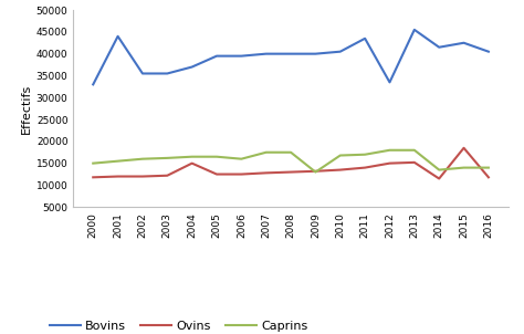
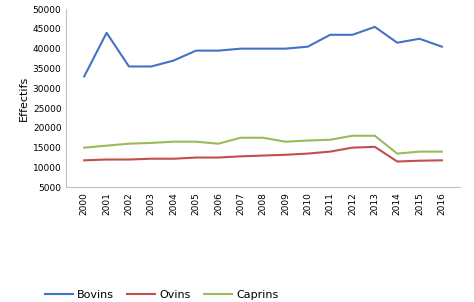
Ovins/2004: 15000 -> 12200
Caprins/2009: 13000 -> 16500
Bovins/2012: 33500 -> 43500
Ovins/2015: 18500 -> 11700
